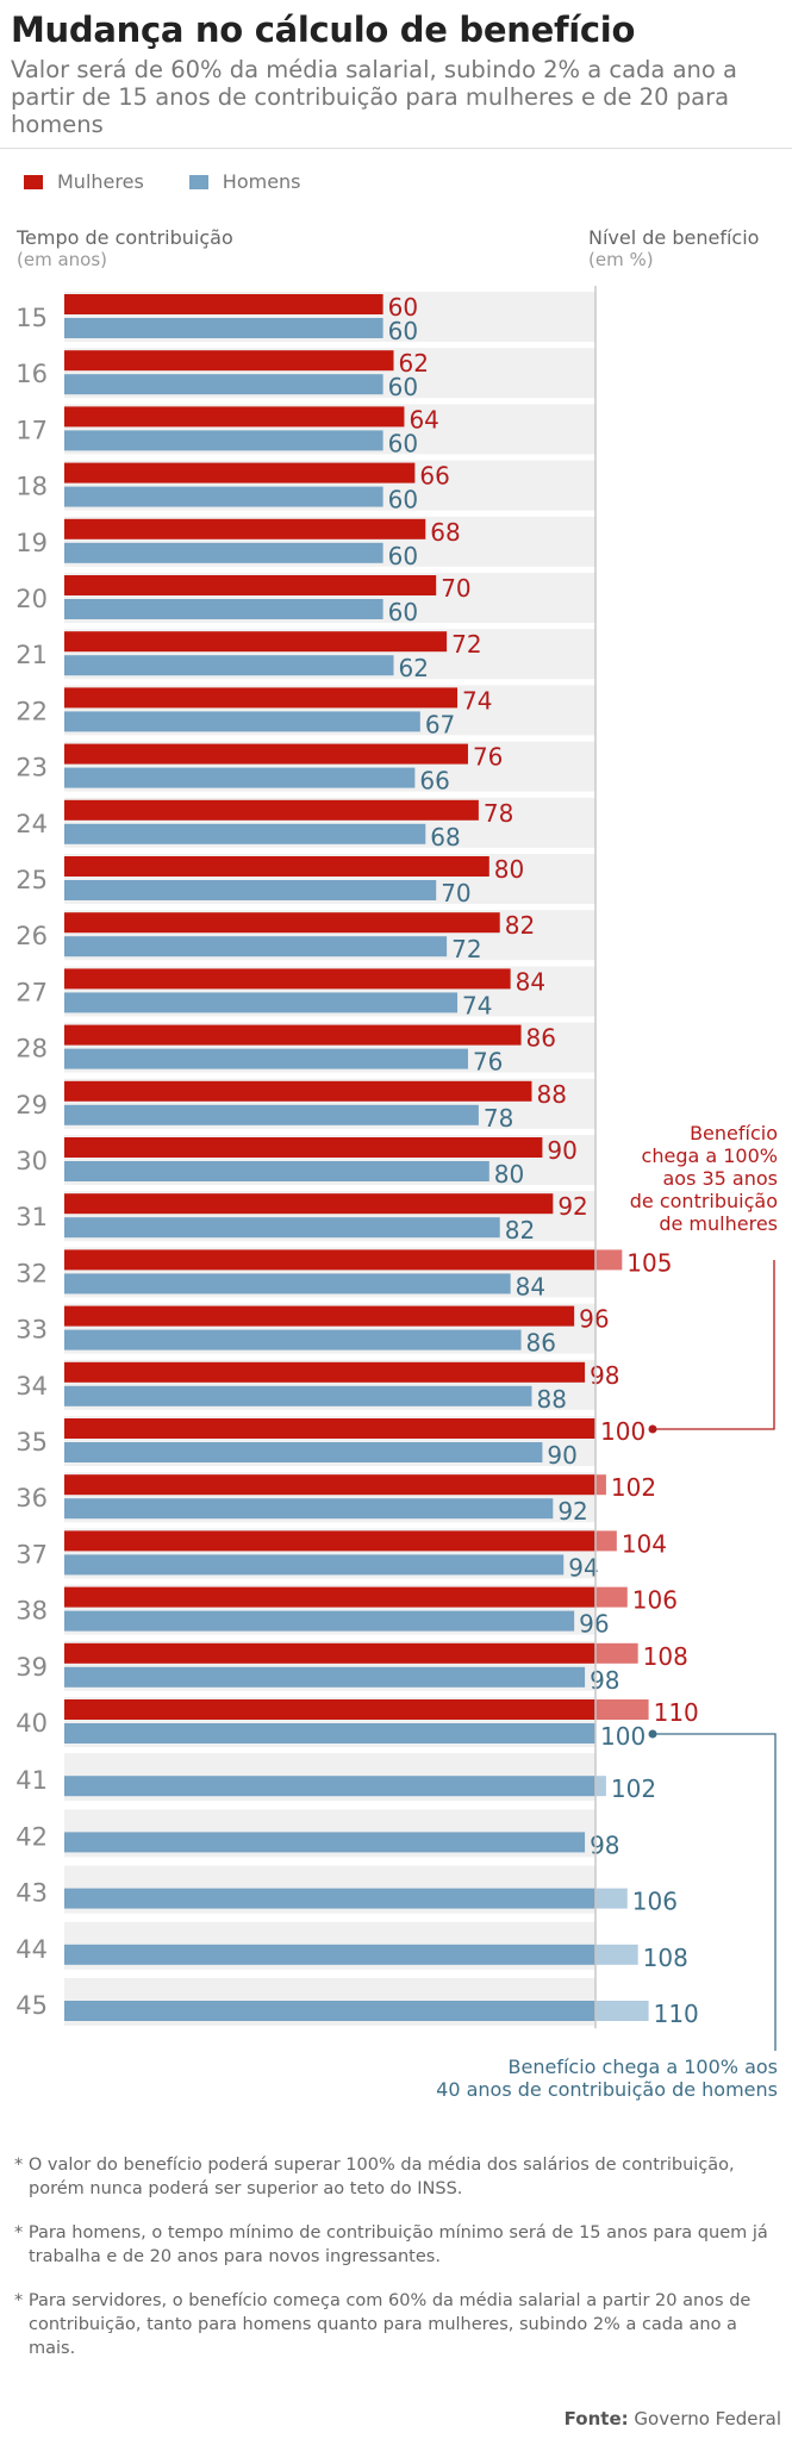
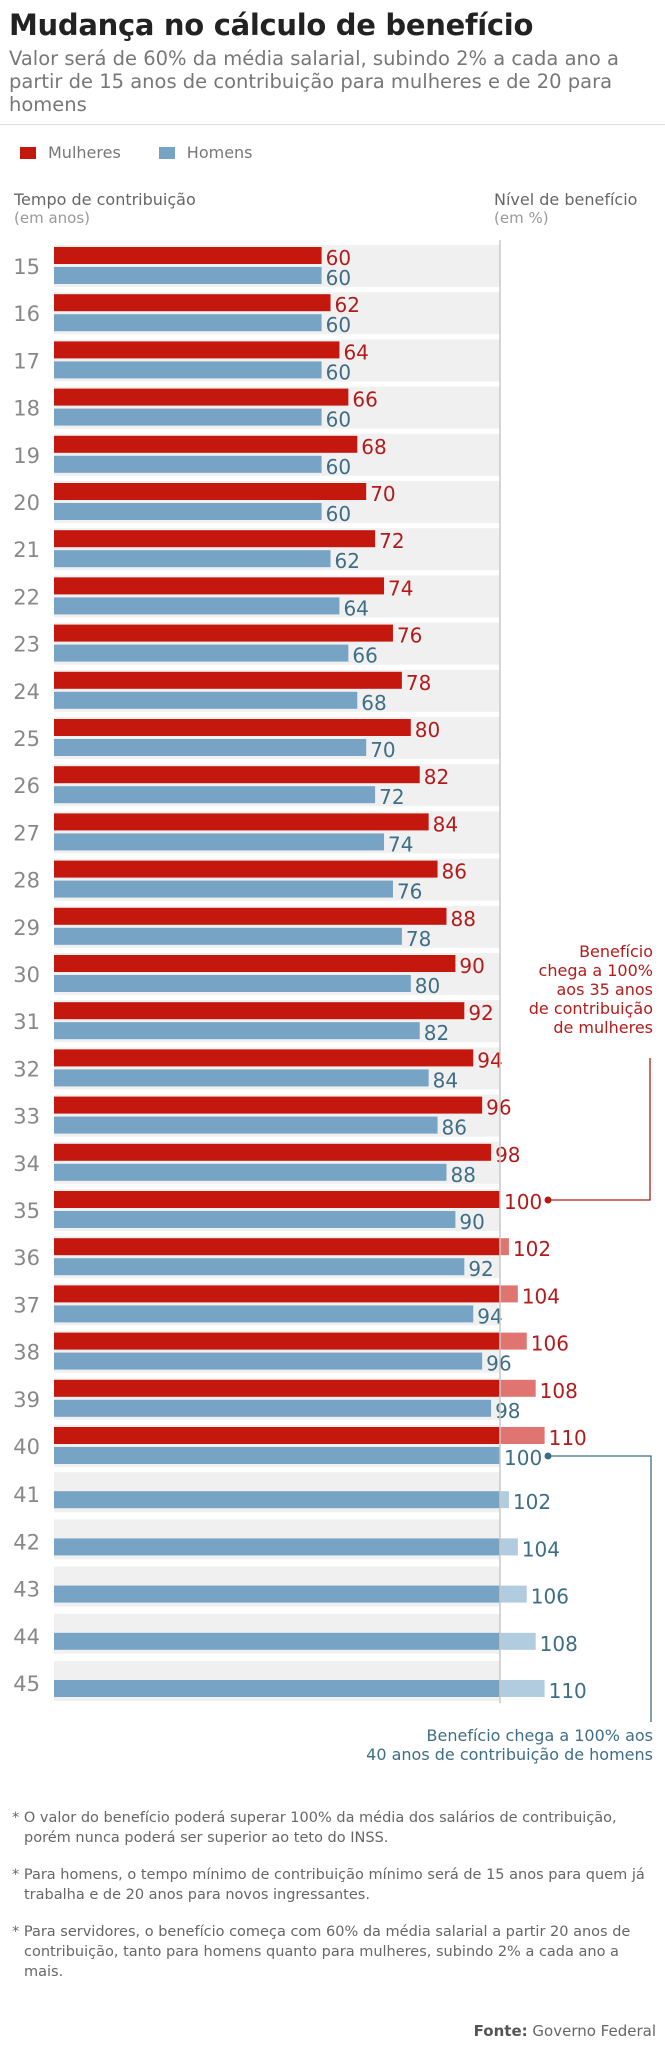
Homens/22: 67 -> 64
Mulheres/32: 105 -> 94
Homens/42: 98 -> 104
